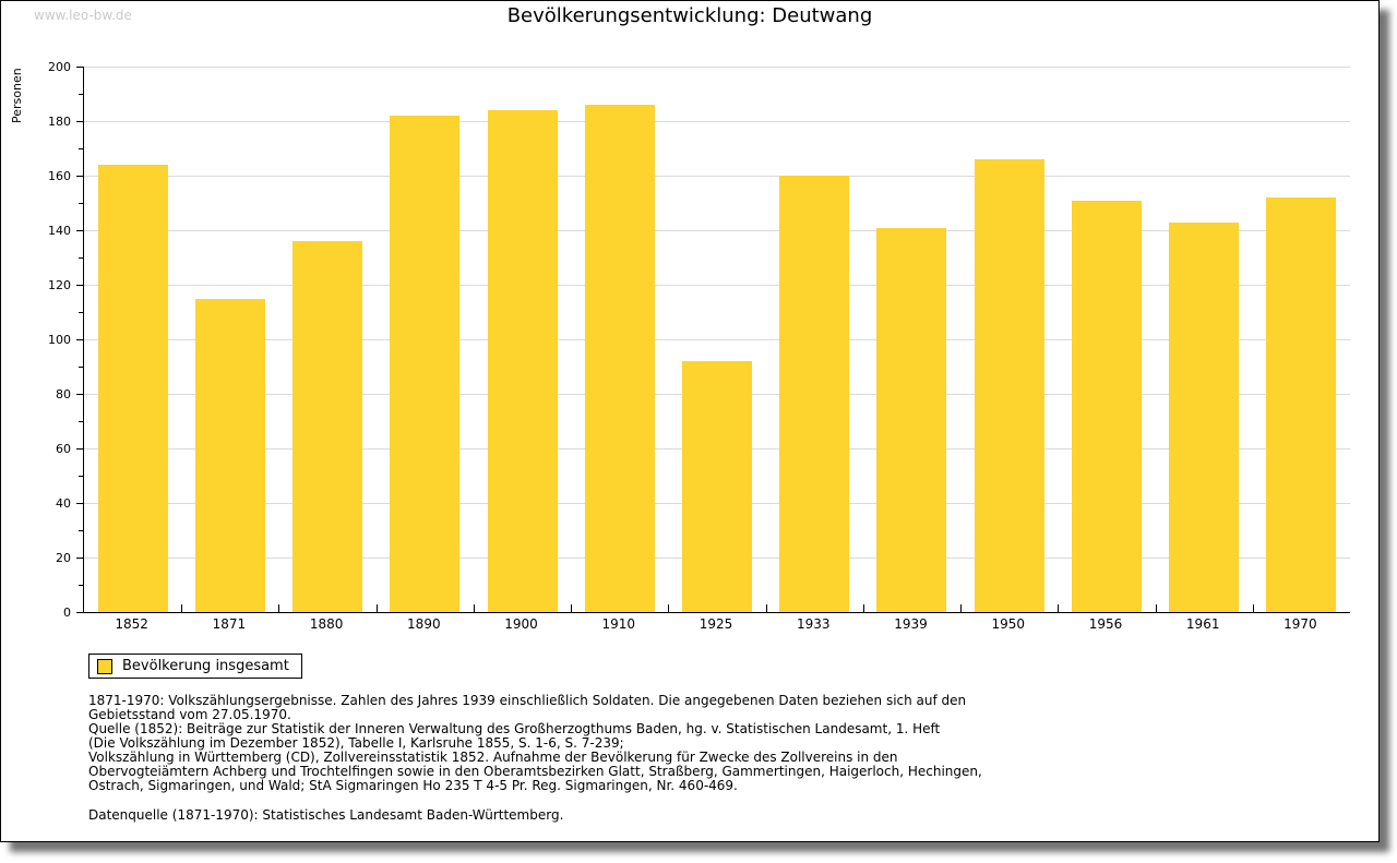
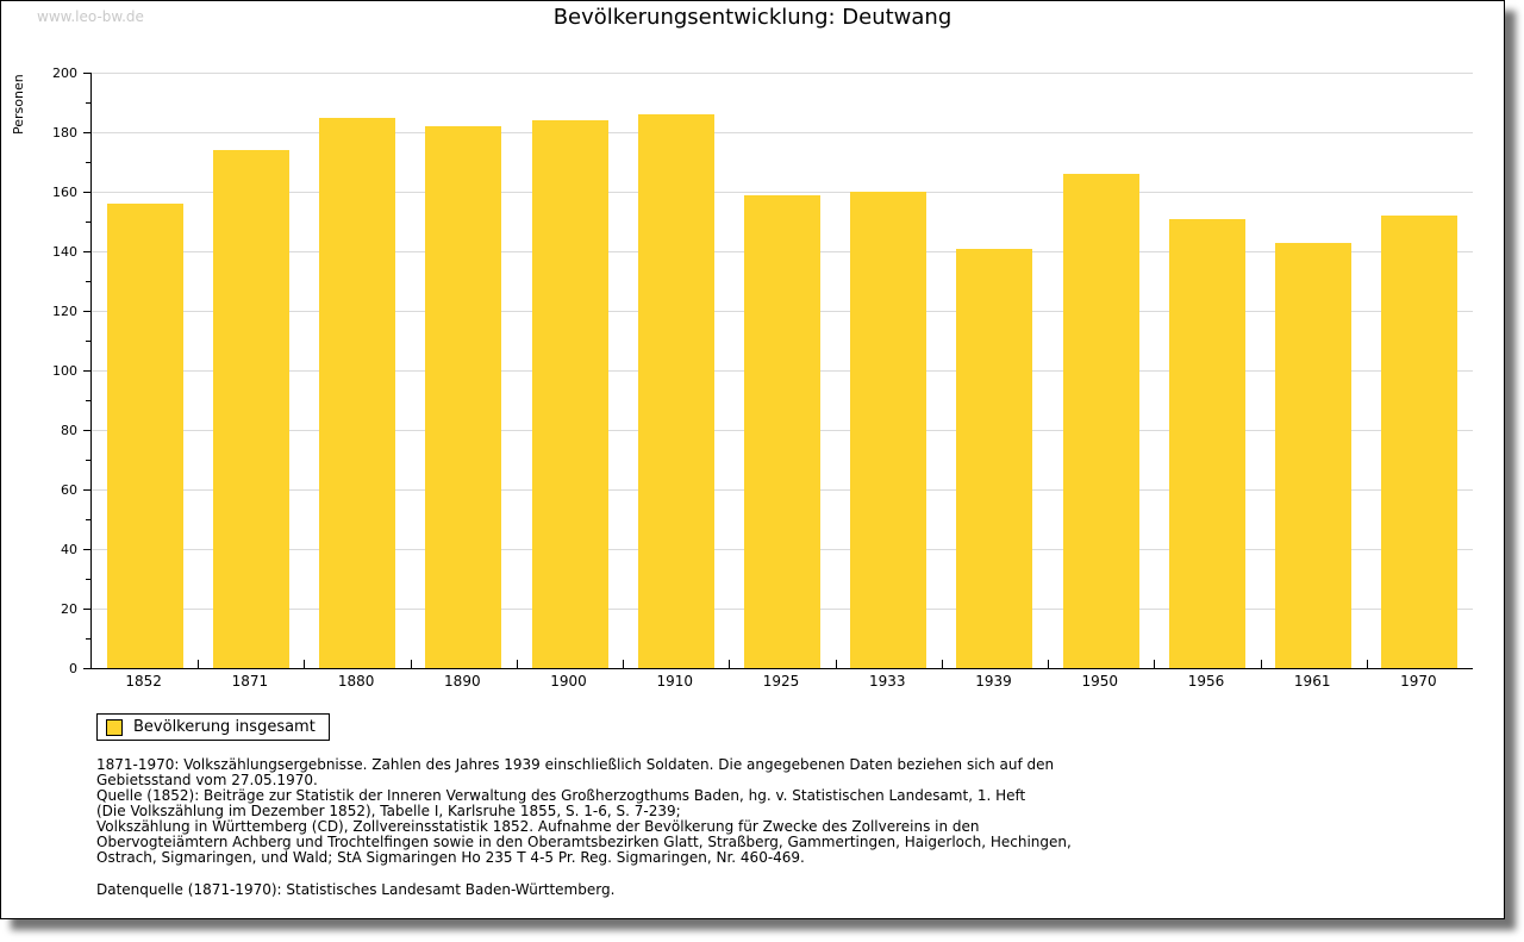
1852: 164 -> 156
1871: 115 -> 174
1880: 136 -> 185
1925: 92 -> 159
